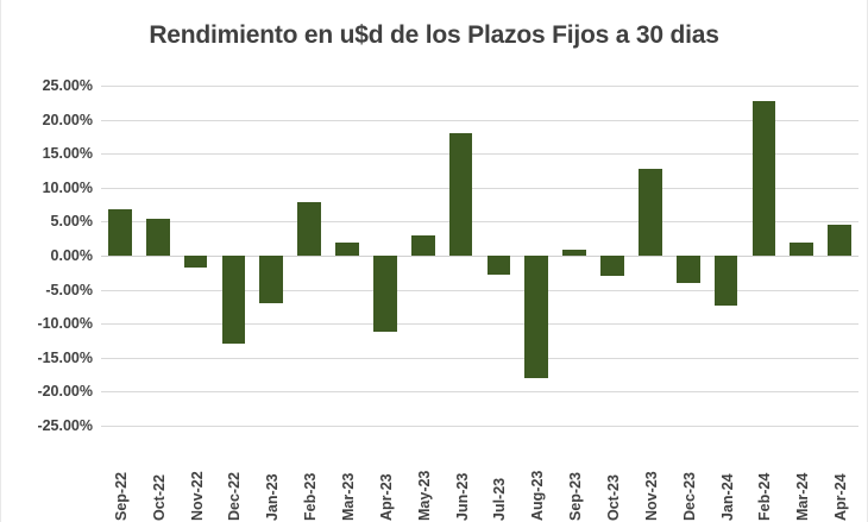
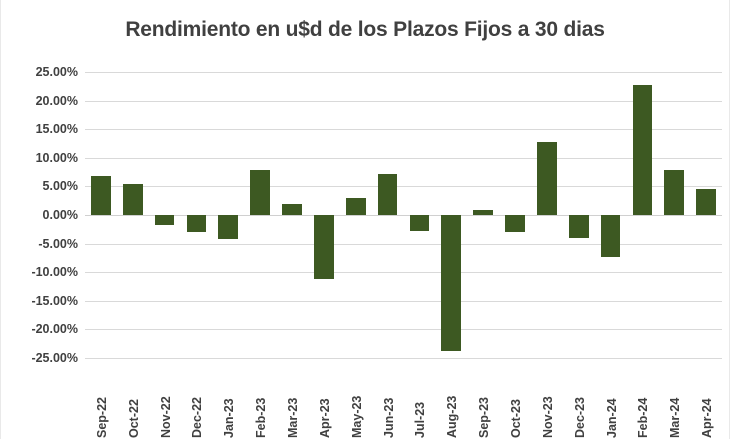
Dec-22: -13% -> -3%
Jan-23: -7% -> -4%
Jun-23: 18% -> 7%
Aug-23: -18% -> -24%
Mar-24: 2% -> 8%
